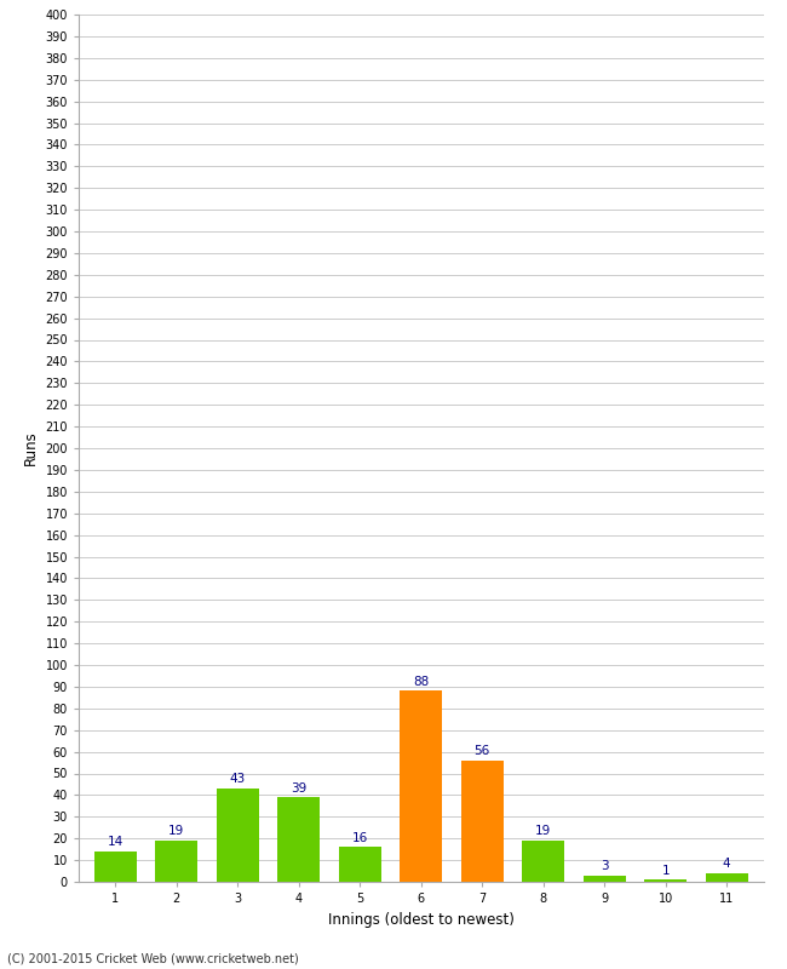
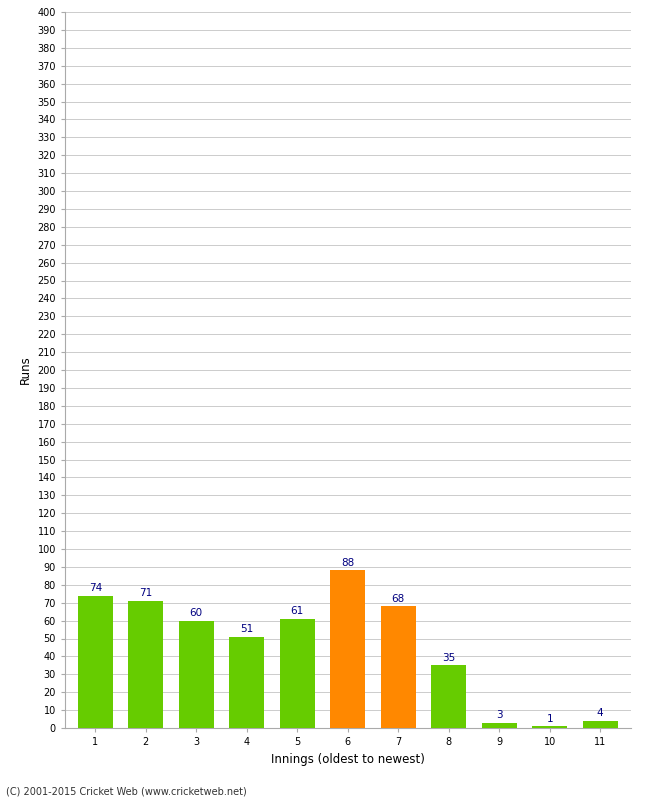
1: 14 -> 74
2: 19 -> 71
3: 43 -> 60
4: 39 -> 51
5: 16 -> 61
7: 56 -> 68
8: 19 -> 35
